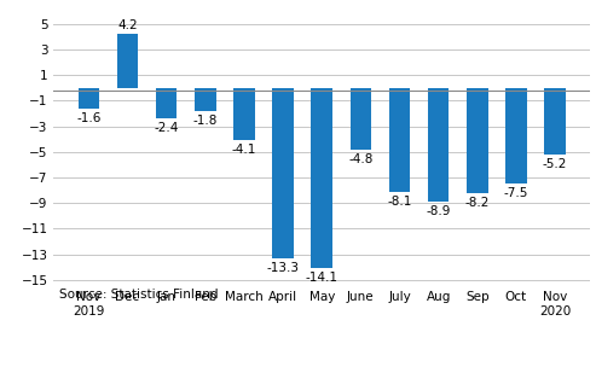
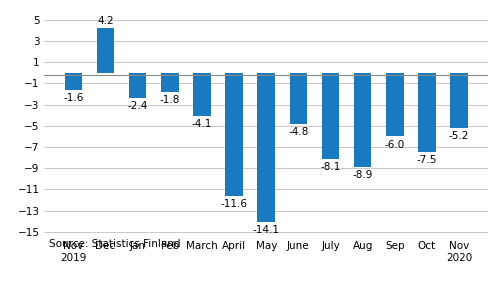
April: -13.3 -> -11.6
Sep: -8.2 -> -6.0
